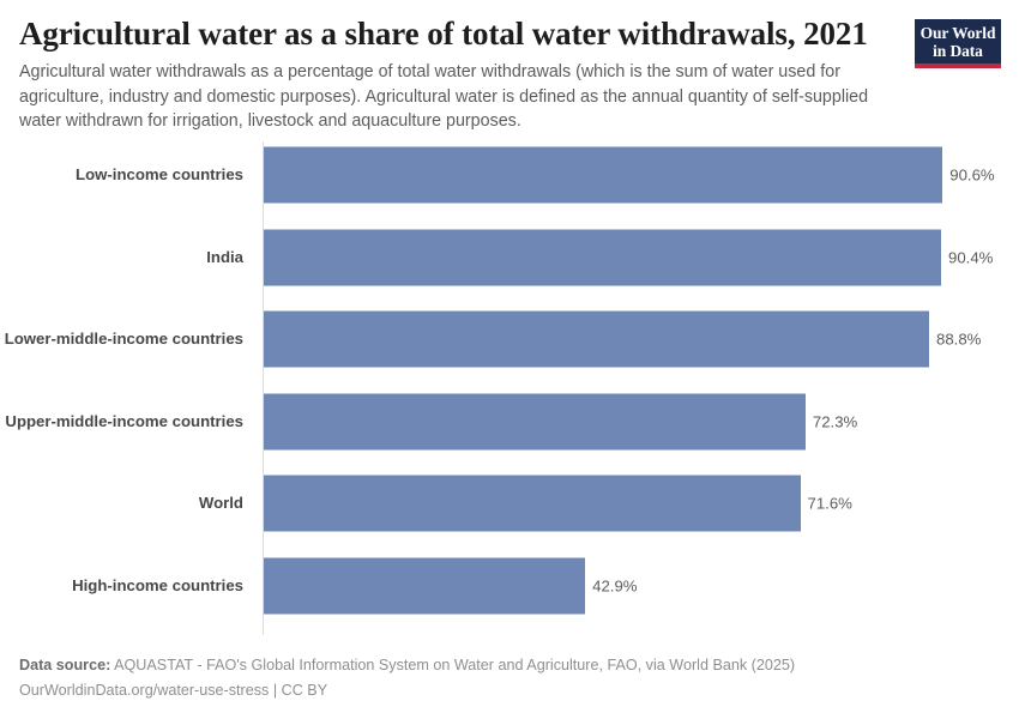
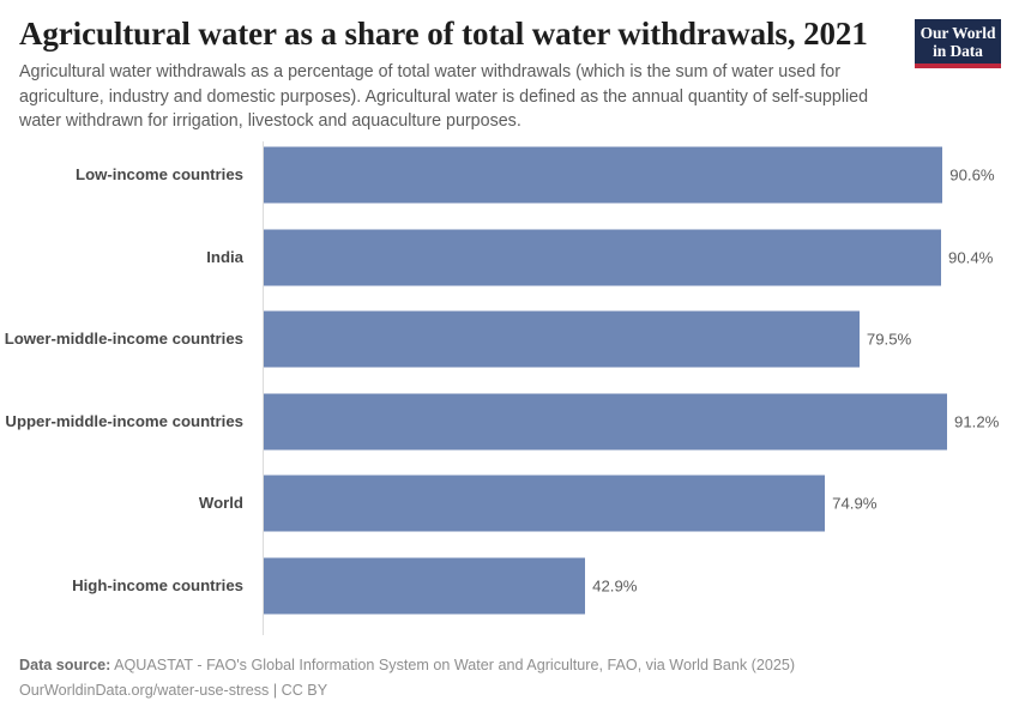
Lower-middle-income countries: 88.8% -> 79.5%
Upper-middle-income countries: 72.3% -> 91.2%
World: 71.6% -> 74.9%
